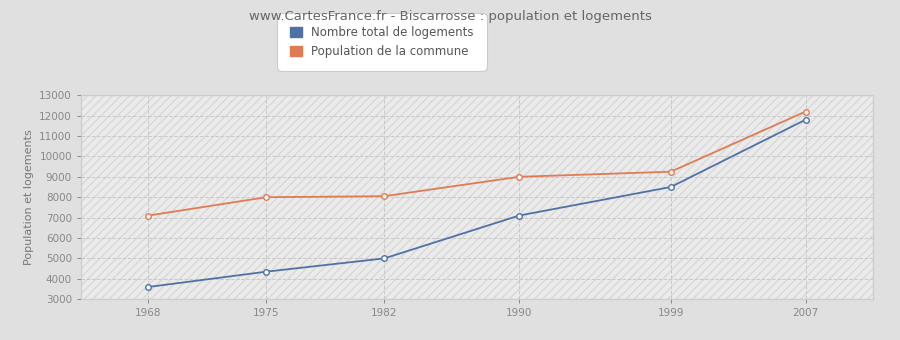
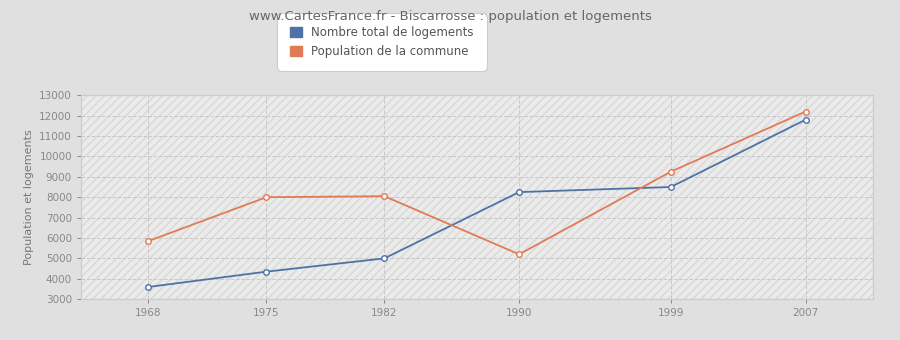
Population de la commune/1968: 7100 -> 5850
Nombre total de logements/1990: 7100 -> 8250
Population de la commune/1990: 9000 -> 5200
